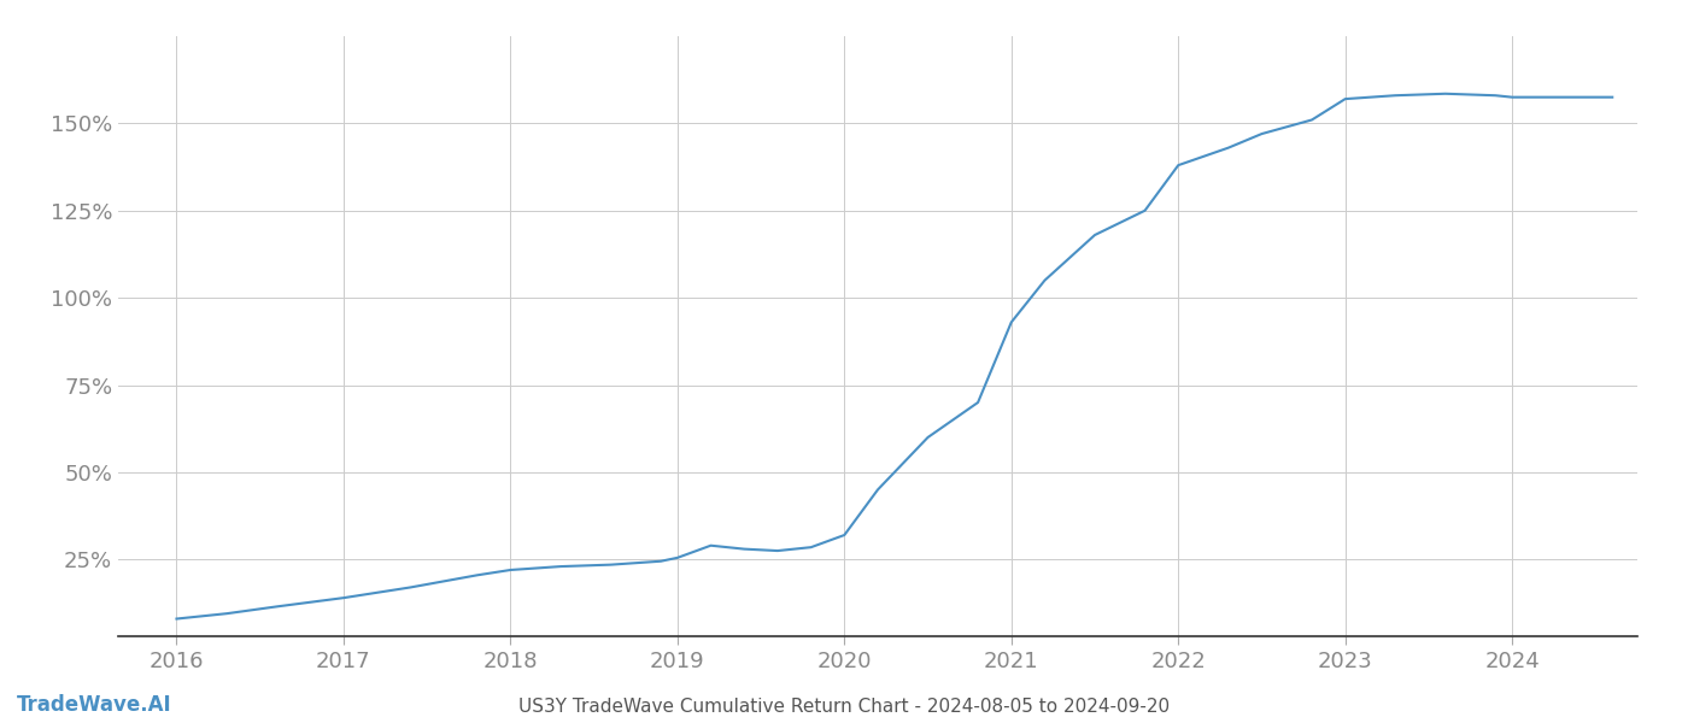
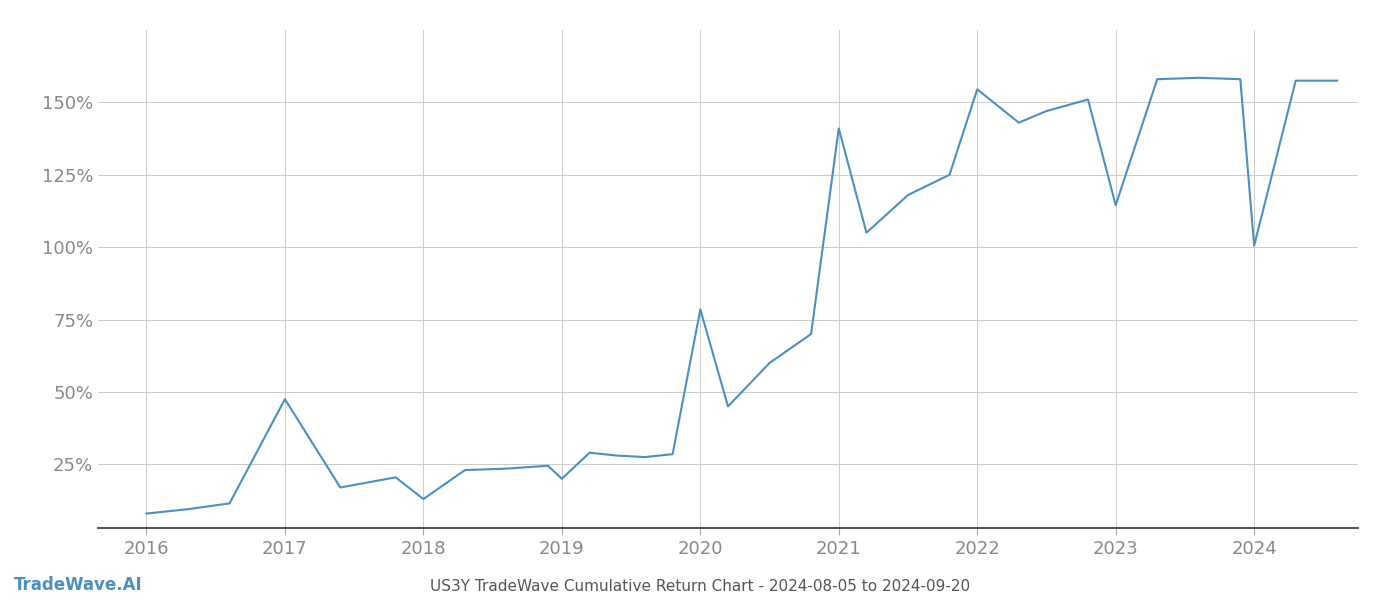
2017: 14.0% -> 47.5%
2018: 22.0% -> 13.0%
2019: 25.5% -> 20.0%
2020: 32.0% -> 78.5%
2021: 93.0% -> 141.0%
2022: 138.0% -> 154.5%
2023: 157.0% -> 114.5%
2024: 157.5% -> 100.5%
